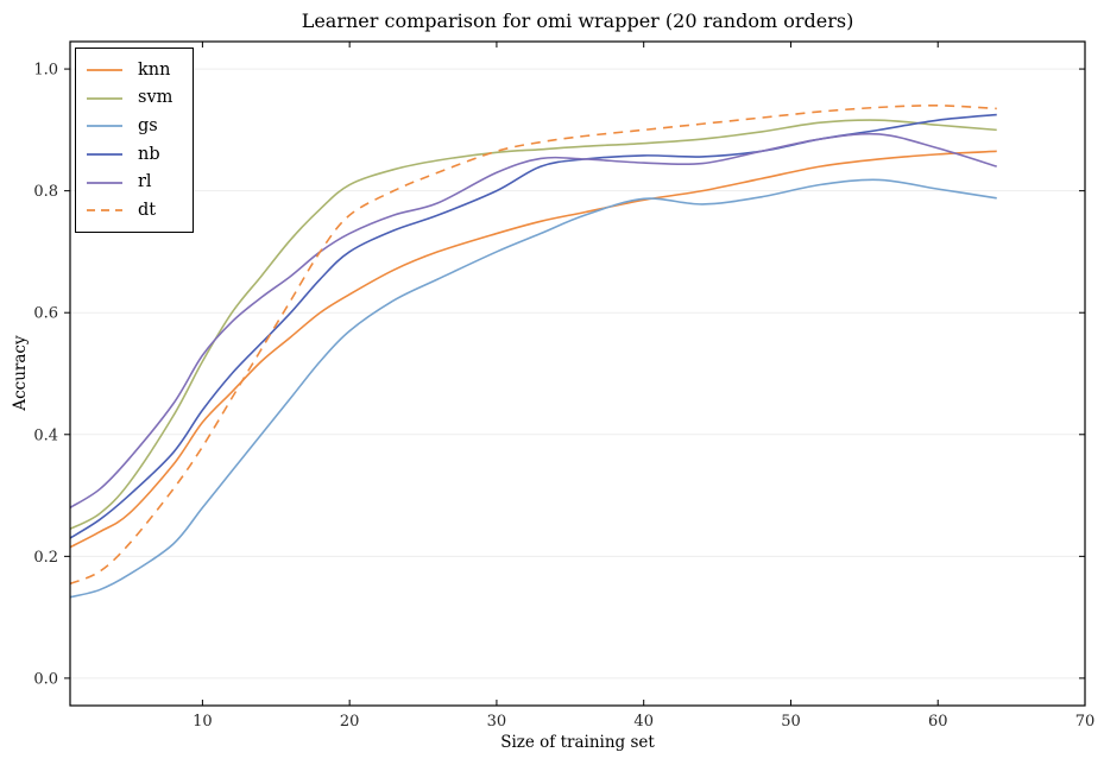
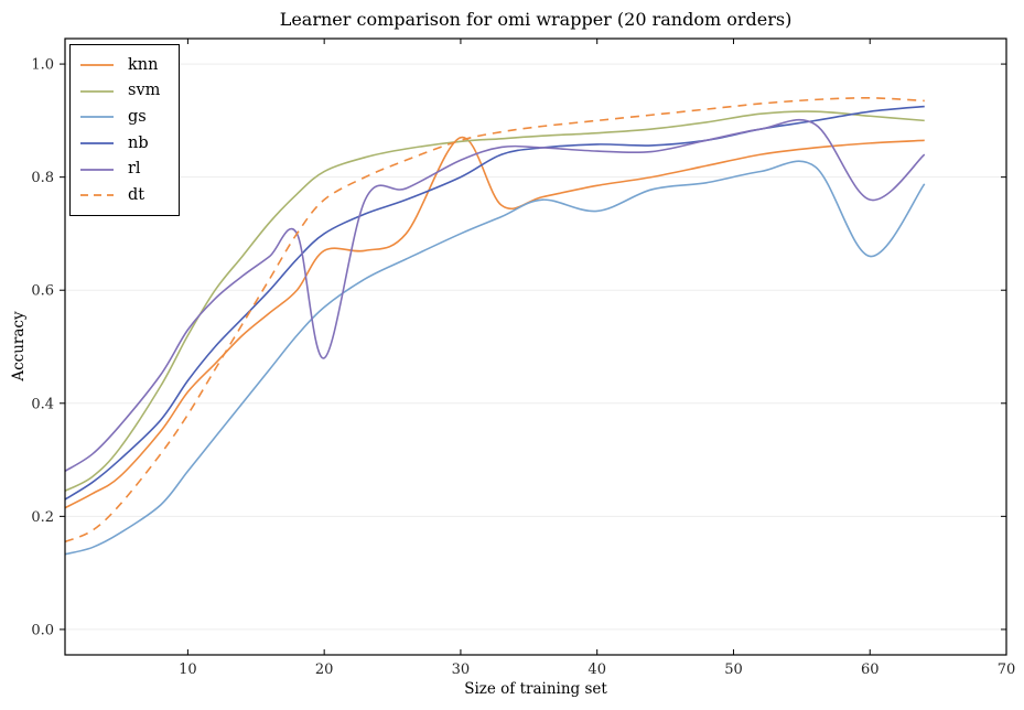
knn/20: 0.63 -> 0.67
rl/20: 0.73 -> 0.48
knn/30: 0.73 -> 0.87
gs/40: 0.79 -> 0.74
gs/60: 0.80 -> 0.66
rl/60: 0.87 -> 0.76
